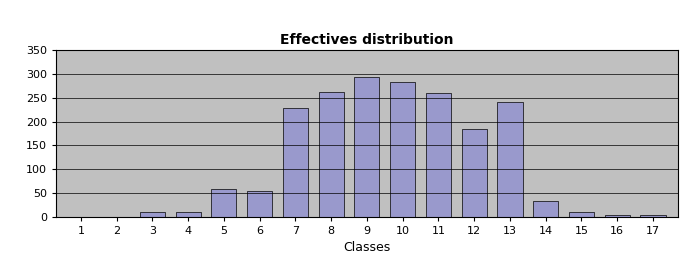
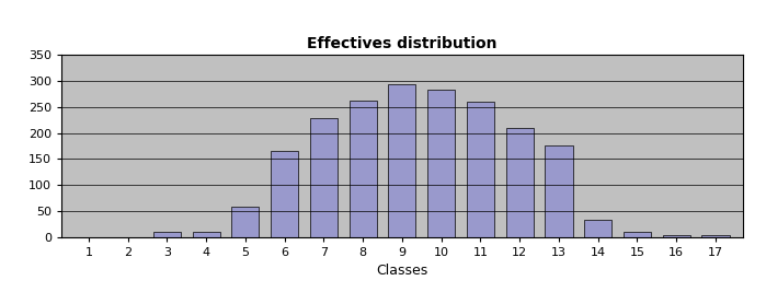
6: 55 -> 165
12: 185 -> 210
13: 240 -> 176
